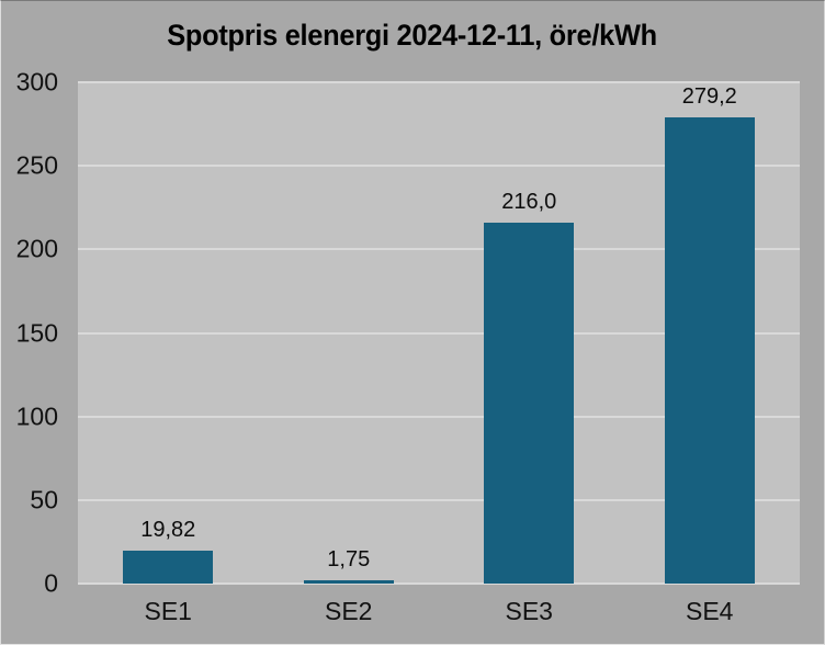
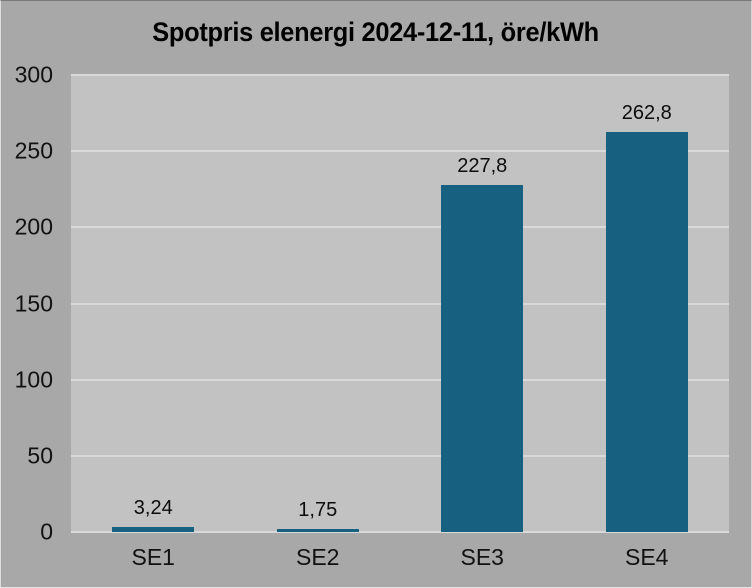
SE1: 19,82 -> 3,24
SE3: 216,0 -> 227,8
SE4: 279,2 -> 262,8
